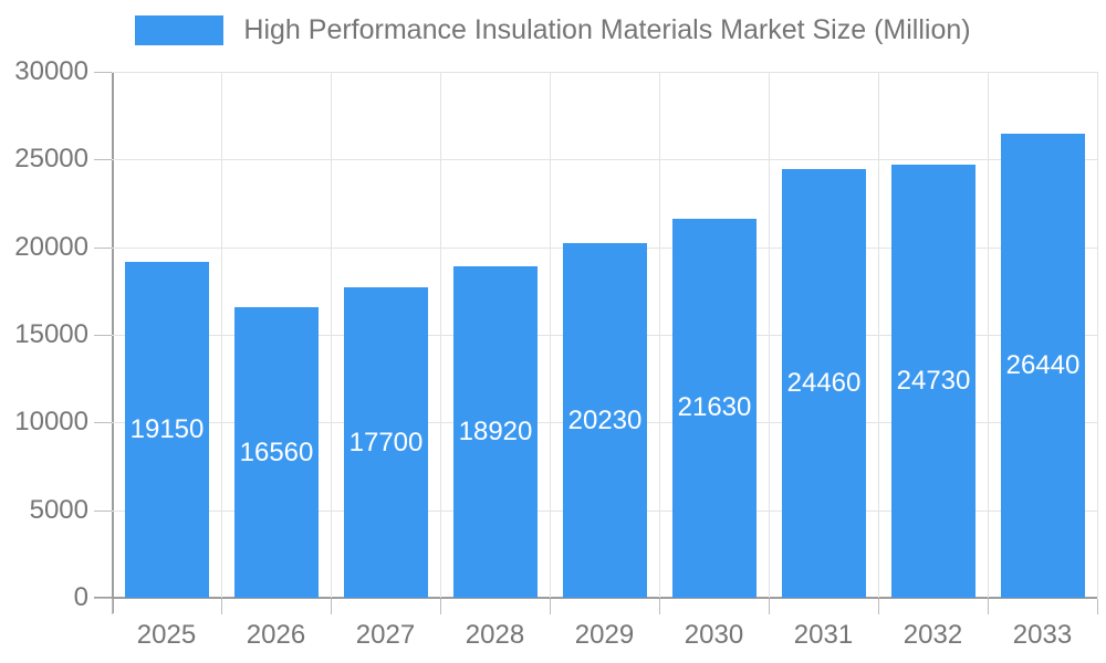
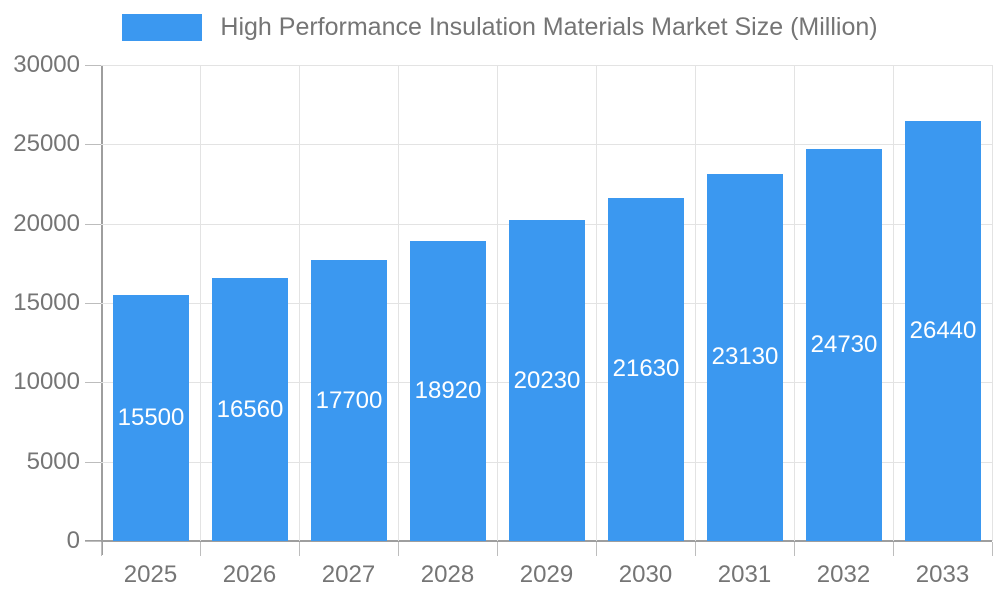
2025: 19150 -> 15500
2031: 24460 -> 23130
